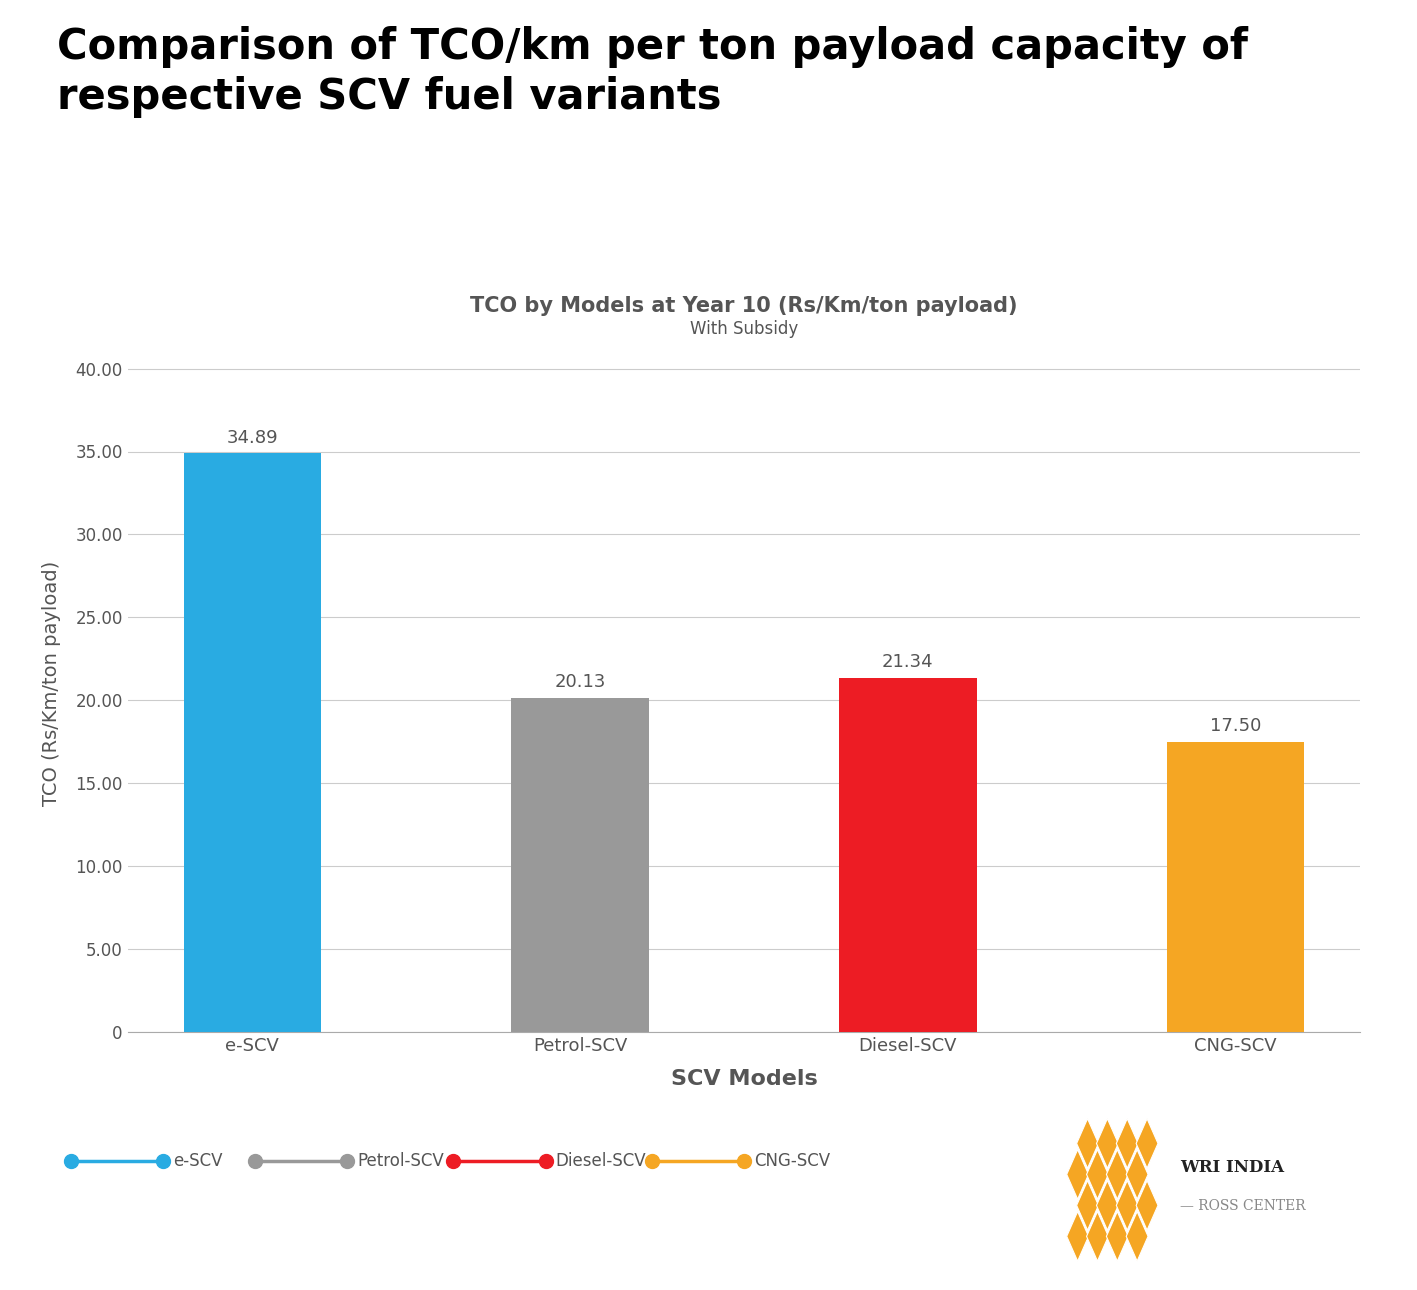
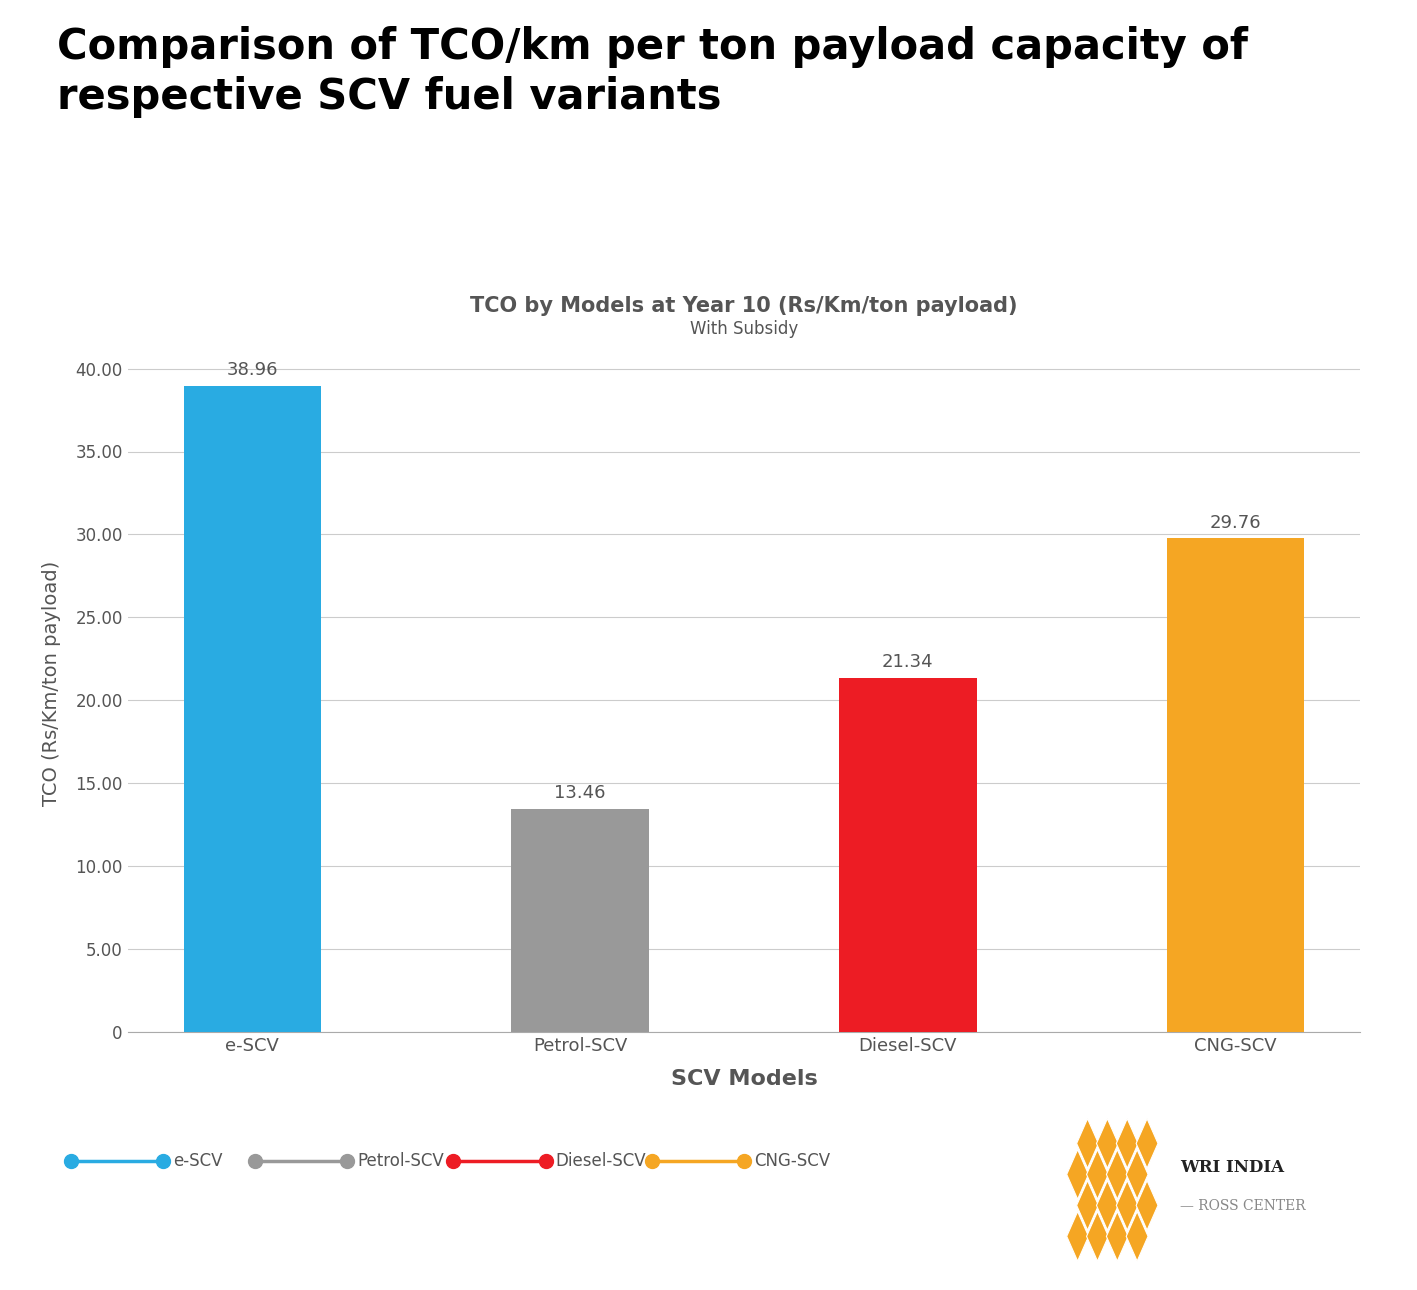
e-SCV: 34.89 -> 38.96
Petrol-SCV: 20.13 -> 13.46
CNG-SCV: 17.50 -> 29.76
